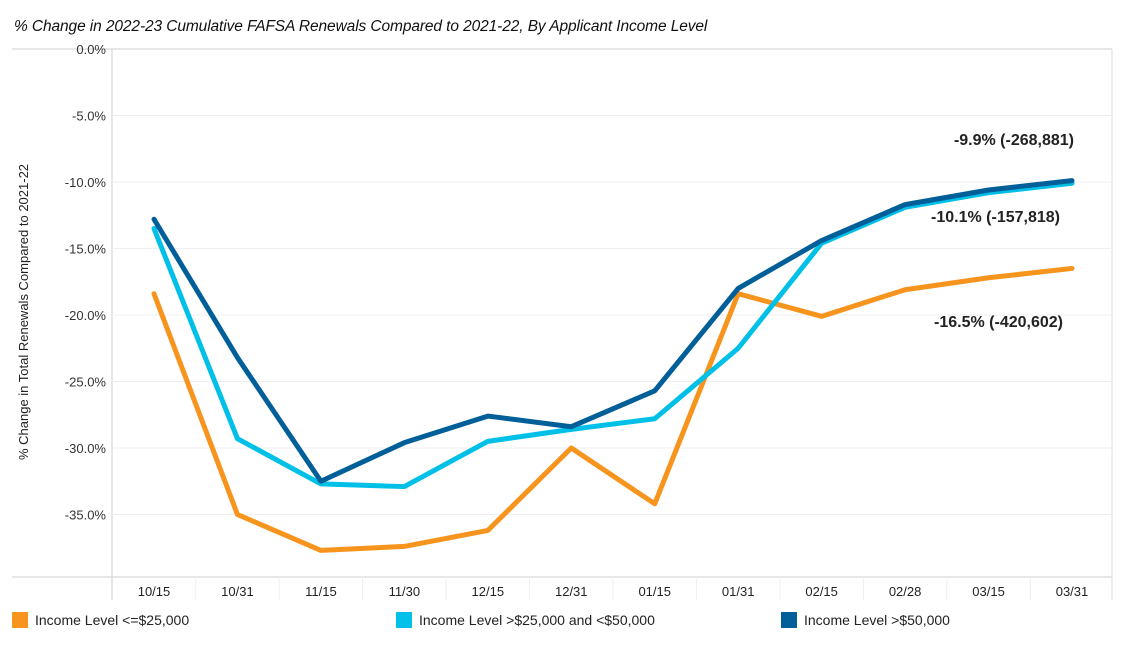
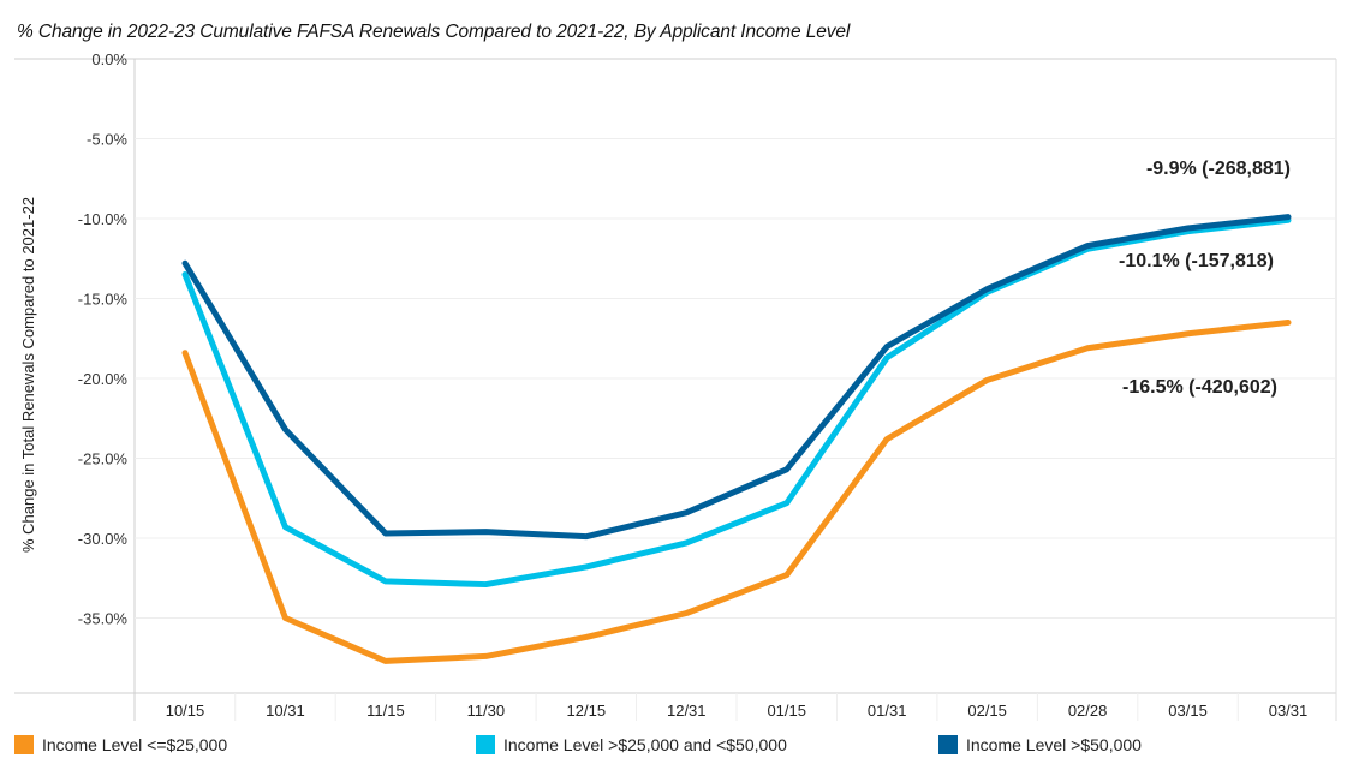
Income Level >$50,000/11/15: -32.5% -> -29.7%
Income Level >$25,000 and <$50,000/12/15: -29.5% -> -31.8%
Income Level >$50,000/12/15: -27.6% -> -29.9%
Income Level <=$25,000/12/31: -30.0% -> -34.7%
Income Level >$25,000 and <$50,000/12/31: -28.6% -> -30.3%
Income Level <=$25,000/01/15: -34.2% -> -32.3%
Income Level <=$25,000/01/31: -18.4% -> -23.8%
Income Level >$25,000 and <$50,000/01/31: -22.5% -> -18.7%
